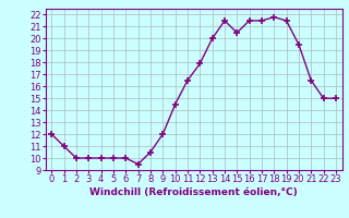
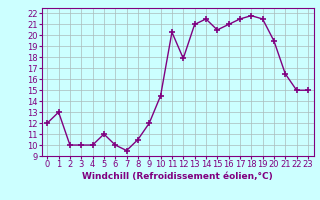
1: 11.0 -> 13.0
5: 10.0 -> 11.0
11: 16.5 -> 20.3
13: 20.0 -> 21.0
16: 21.5 -> 21.0
